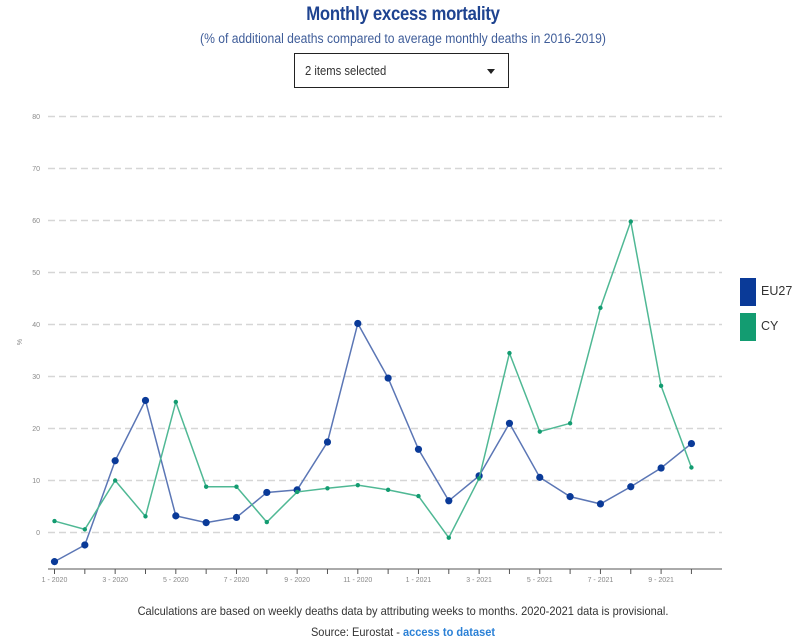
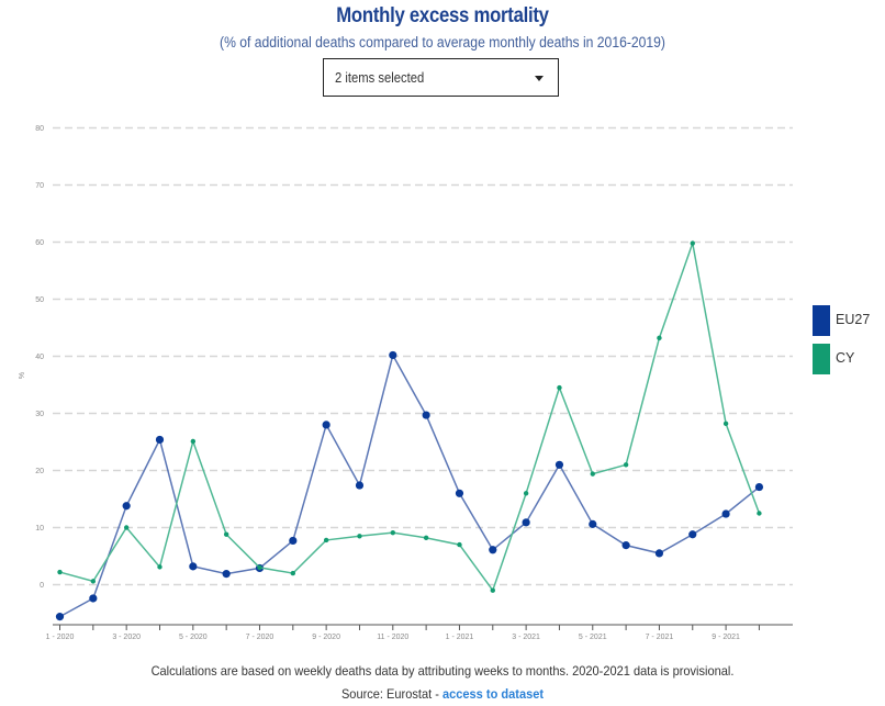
CY/7 - 2020: 9 -> 3
EU27/9 - 2020: 8 -> 28
CY/3 - 2021: 10 -> 16
